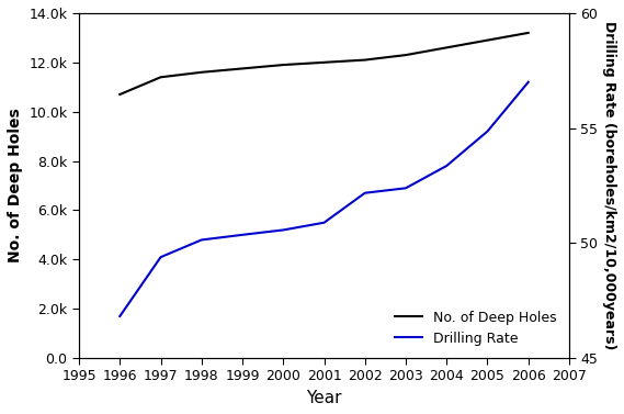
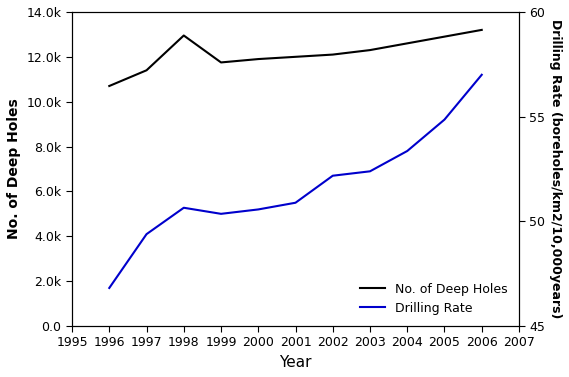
No. of Deep Holes/1998: 11.60k -> 12.95k
Drilling Rate/1998: 50.14 -> 50.65
